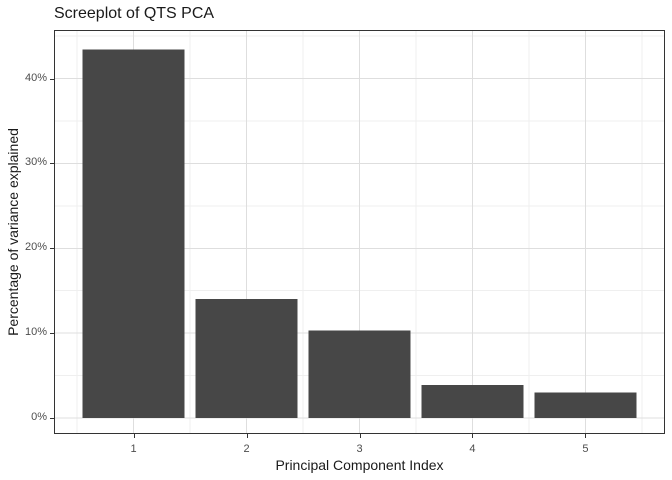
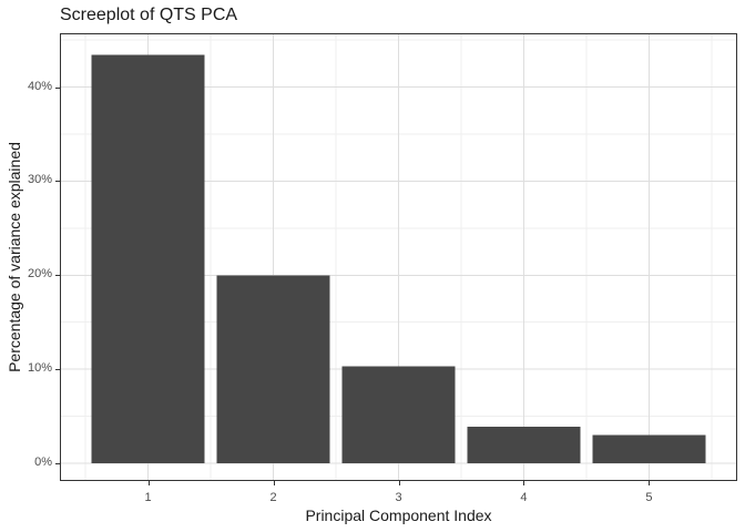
2: 14% -> 20%
